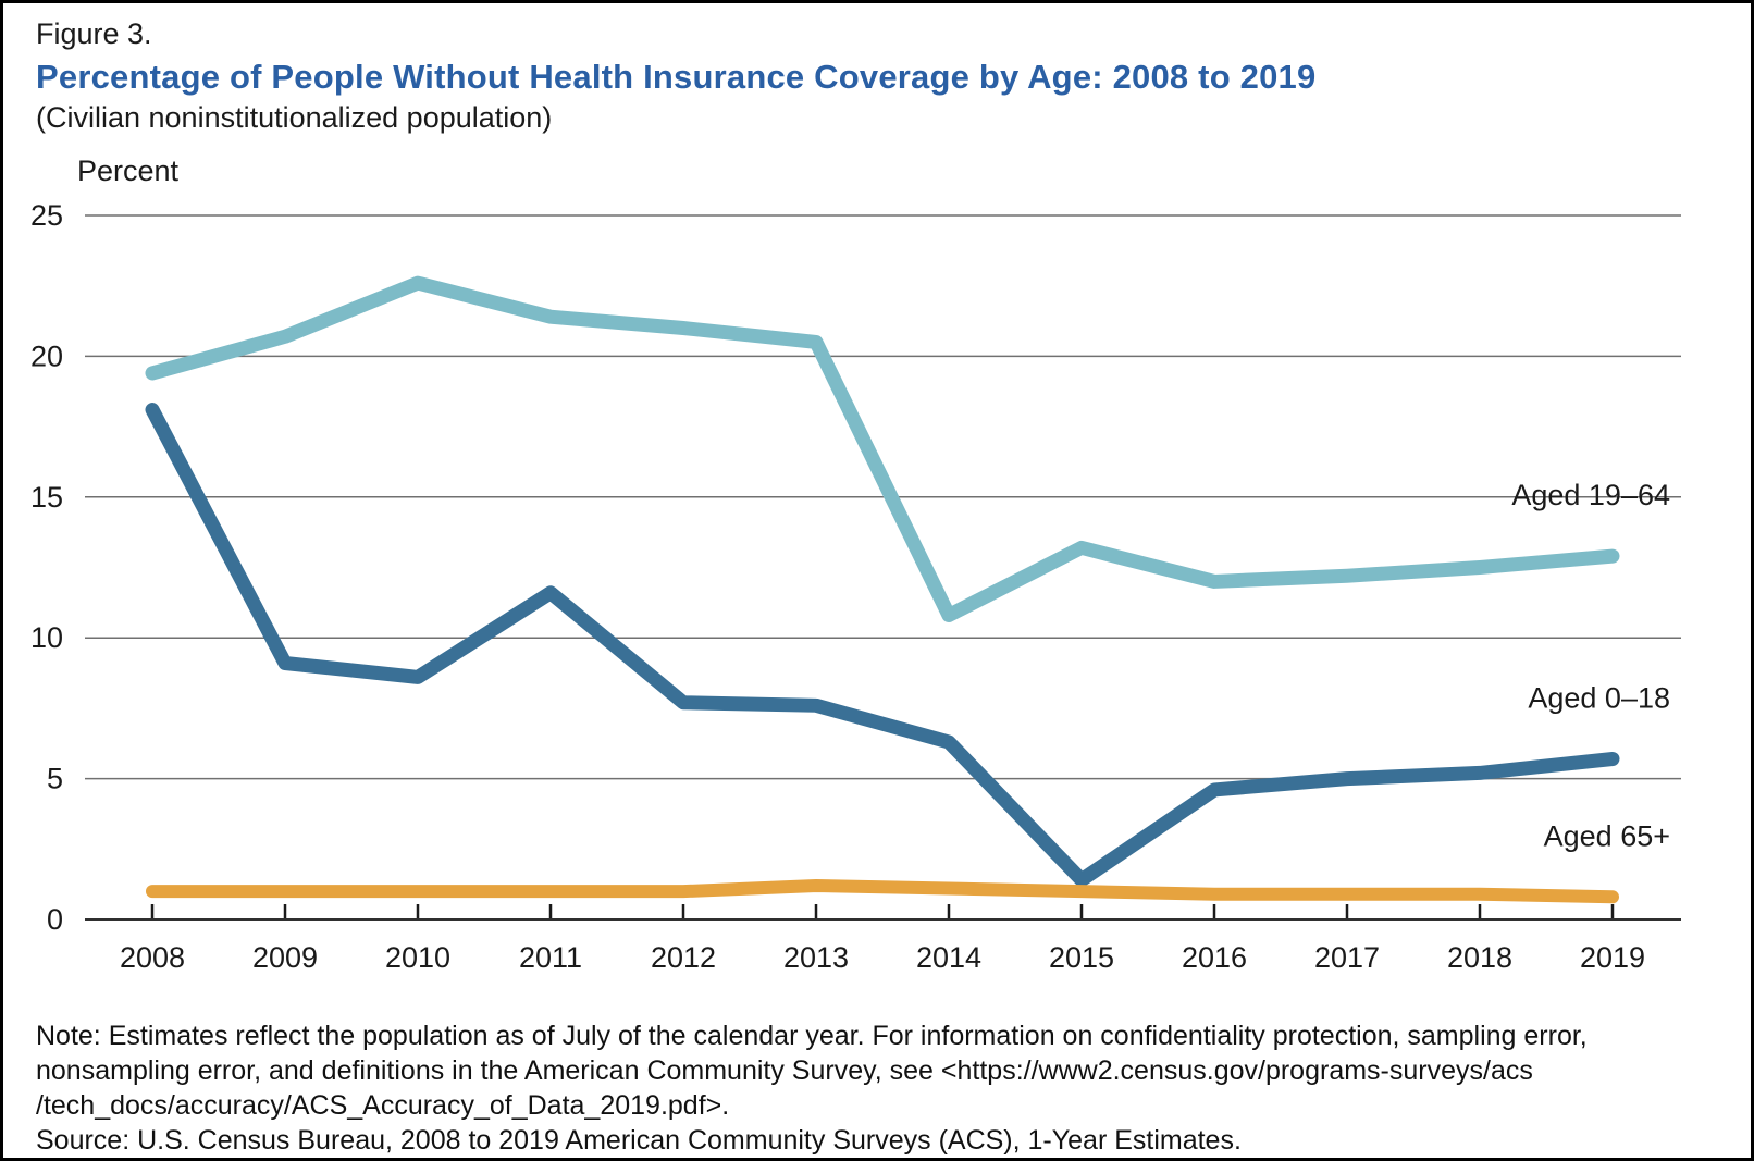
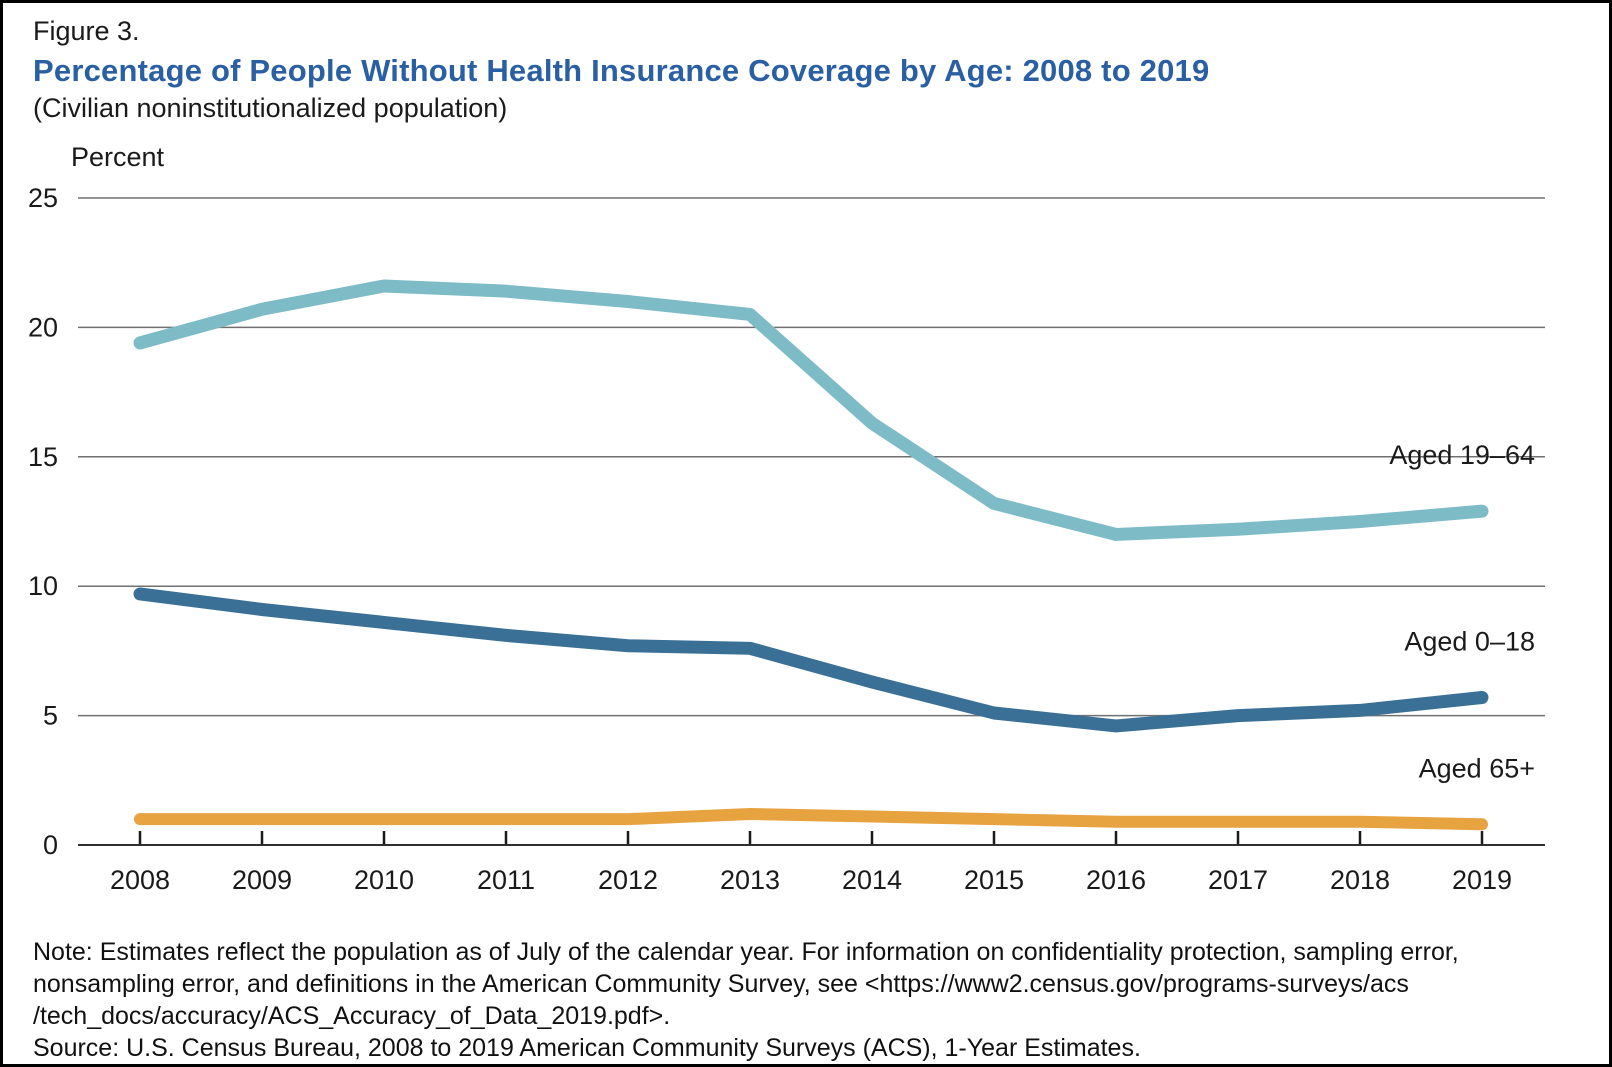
Aged 0–18/2008: 18.1 -> 9.7
Aged 19–64/2010: 22.6 -> 21.6
Aged 0–18/2011: 11.6 -> 8.1
Aged 19–64/2014: 10.8 -> 16.3
Aged 0–18/2015: 1.4 -> 5.1
